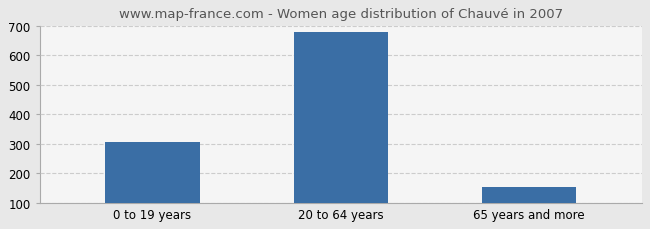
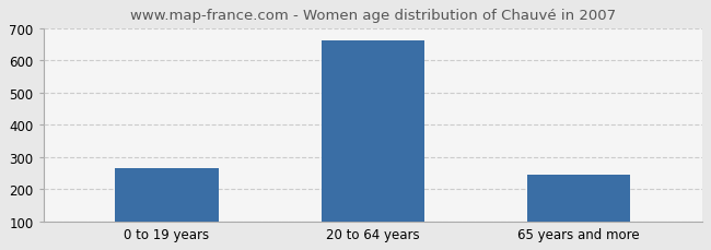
0 to 19 years: 305 -> 265
20 to 64 years: 680 -> 660
65 years and more: 155 -> 245
